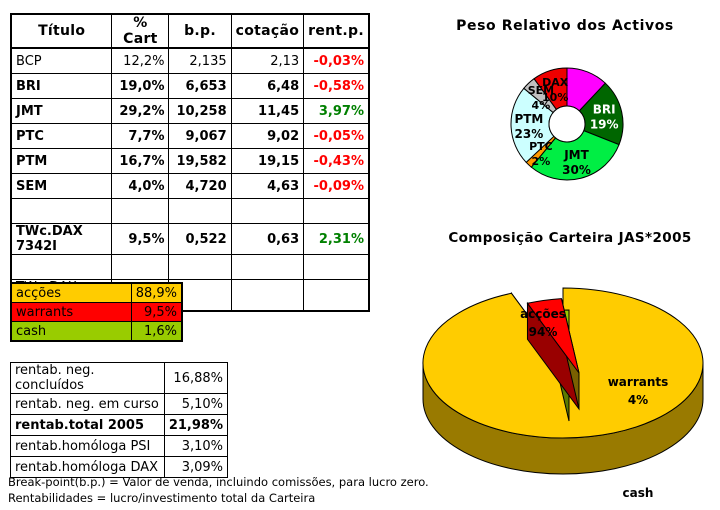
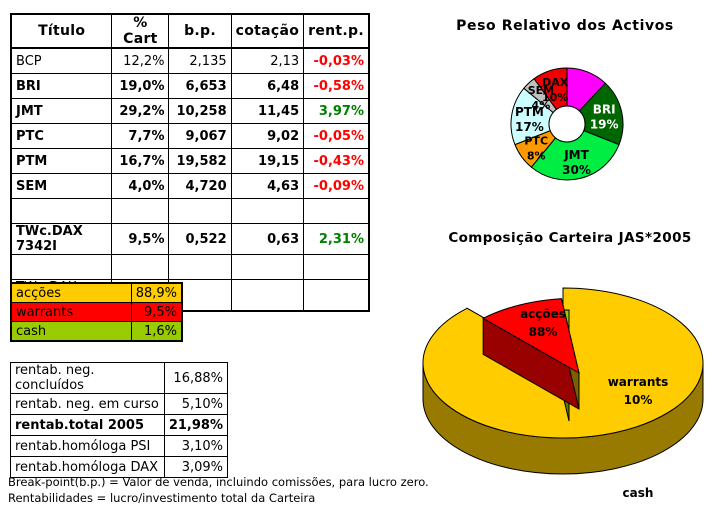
Peso Relativo dos Activos/PTC: 2% -> 8%
Peso Relativo dos Activos/PTM: 23% -> 17%
Composição Carteira JAS*2005/acções: 94% -> 88%
Composição Carteira JAS*2005/warrants: 4% -> 10%
